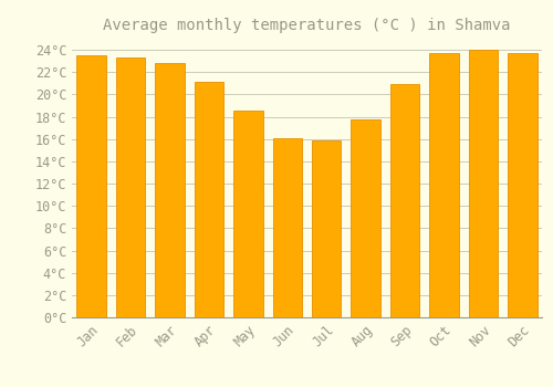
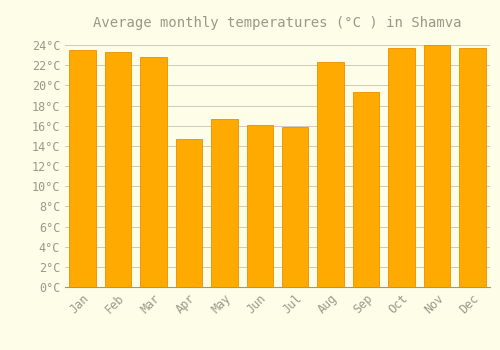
Apr: 21.1°C -> 14.7°C
May: 18.6°C -> 16.7°C
Aug: 17.8°C -> 22.3°C
Sep: 20.9°C -> 19.3°C
